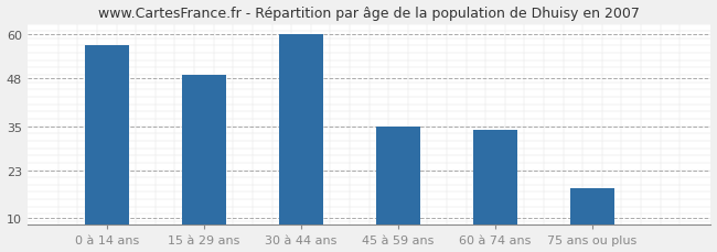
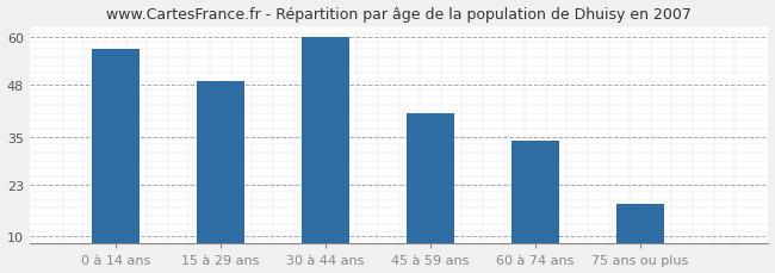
45 à 59 ans: 35 -> 41
